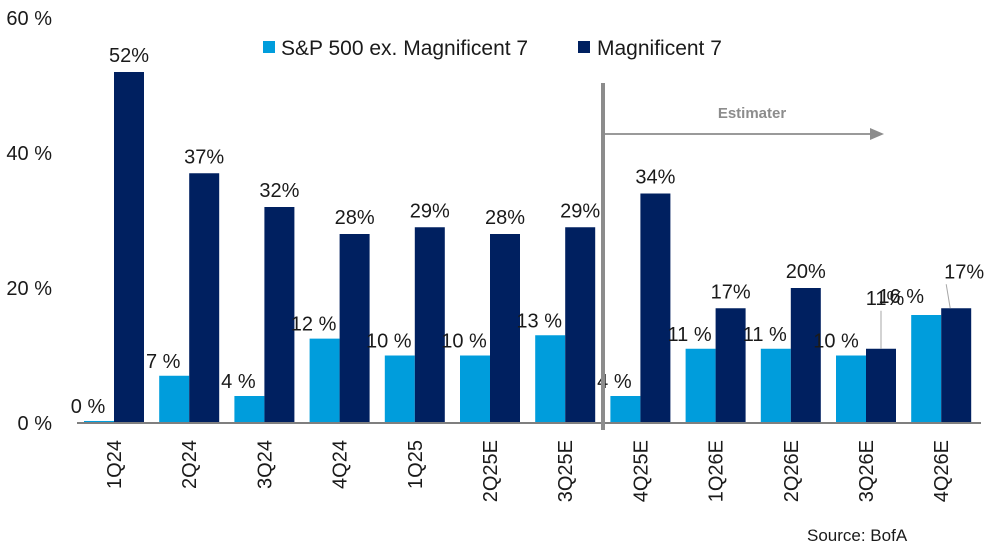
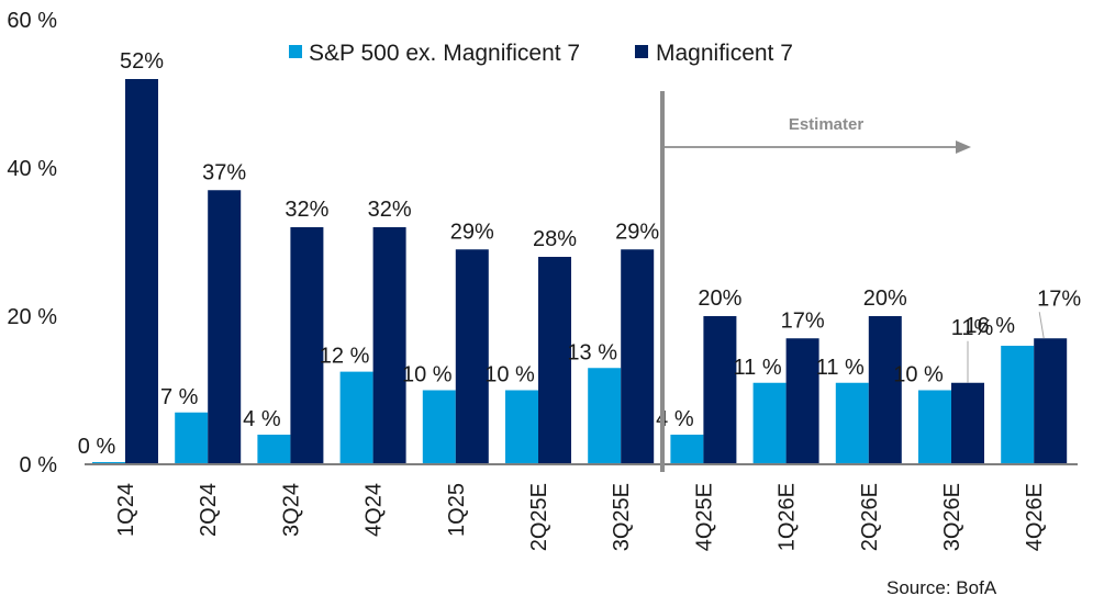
Magnificent 7/4Q24: 28% -> 32%
Magnificent 7/4Q25E: 34% -> 20%
